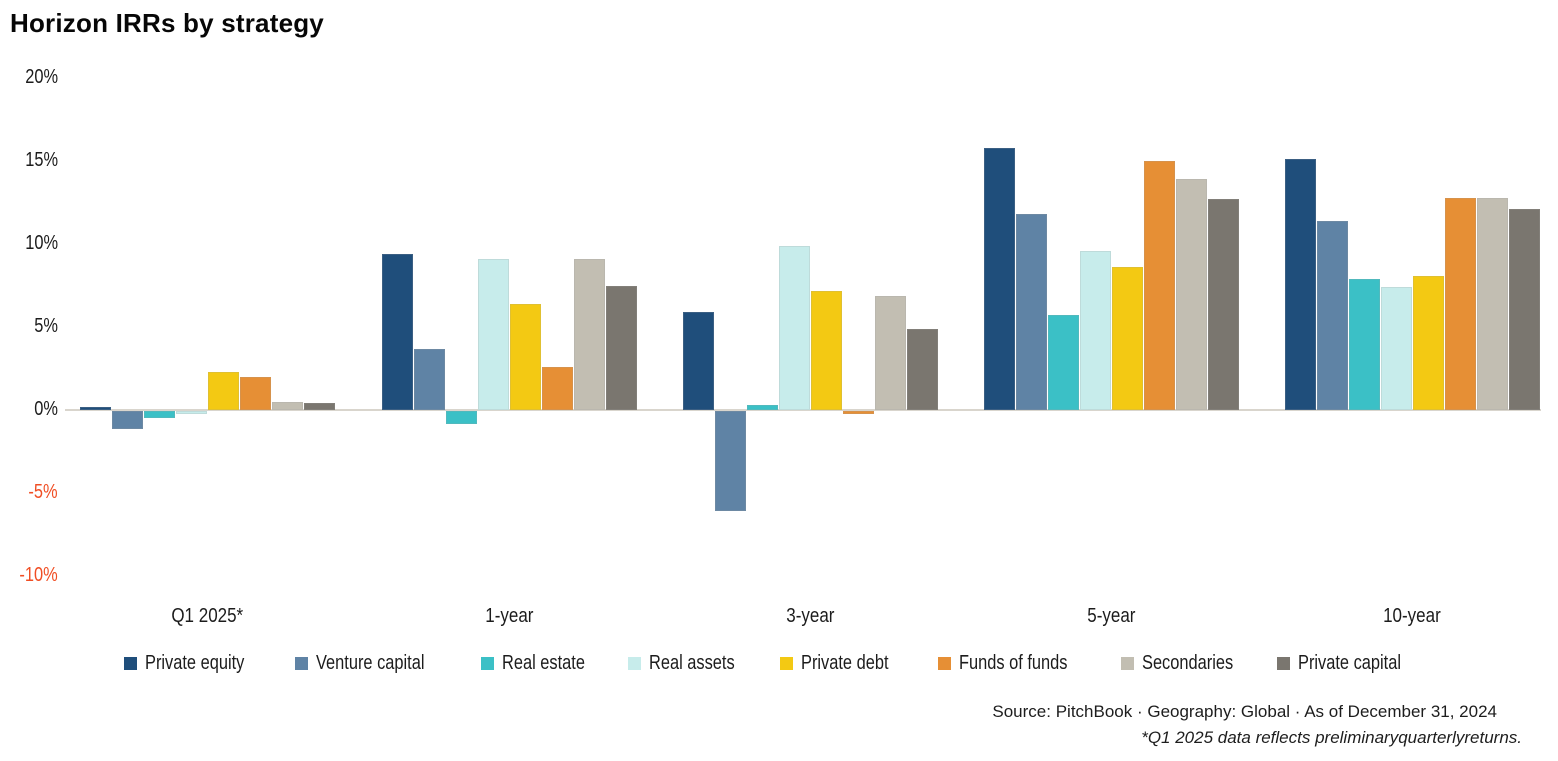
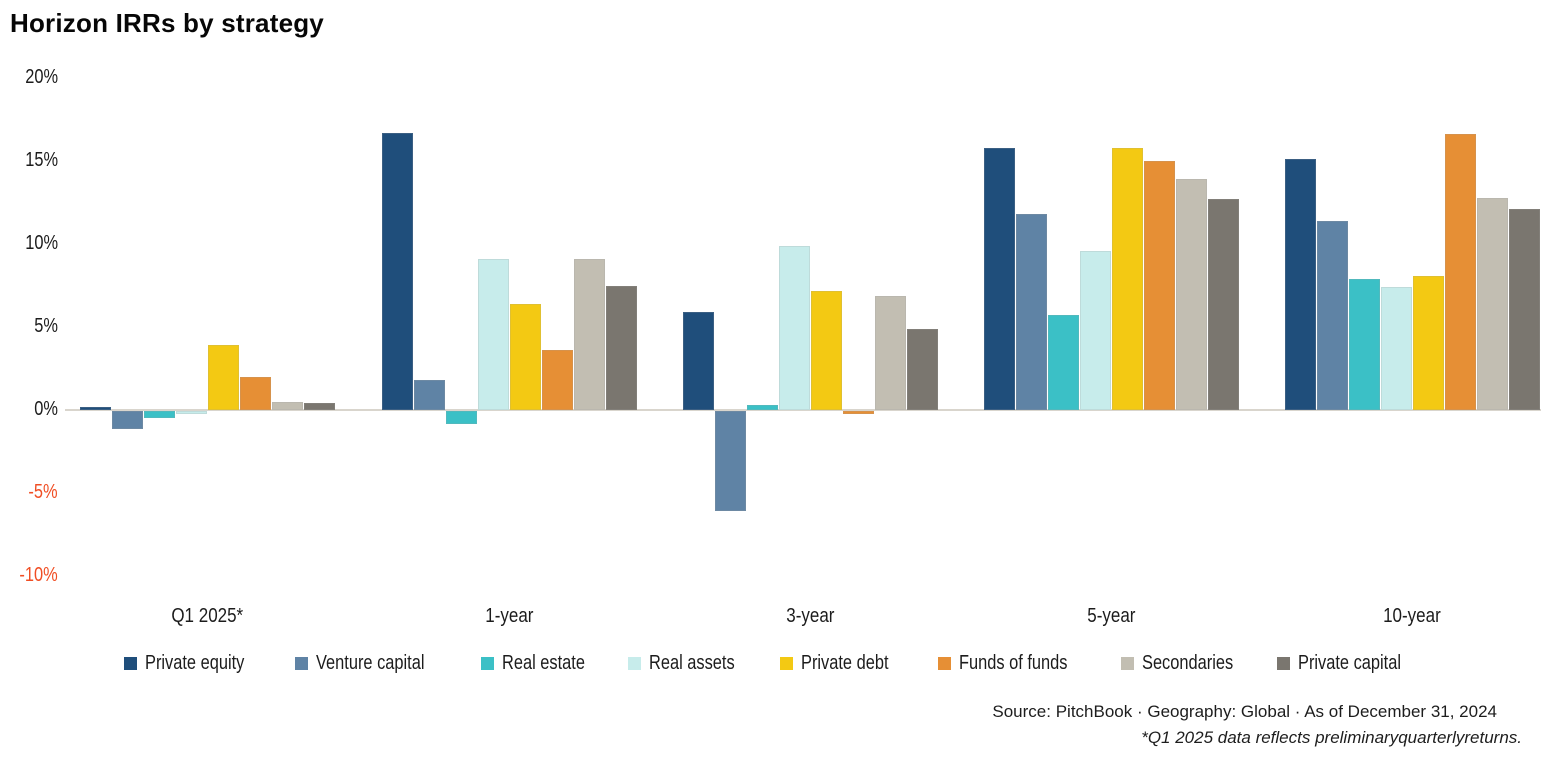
Private debt/Q1 2025*: 2.3% -> 3.9%
Private equity/1-year: 9.4% -> 16.7%
Venture capital/1-year: 3.7% -> 1.8%
Funds of funds/1-year: 2.6% -> 3.6%
Private debt/5-year: 8.6% -> 15.8%
Funds of funds/10-year: 12.8% -> 16.6%
